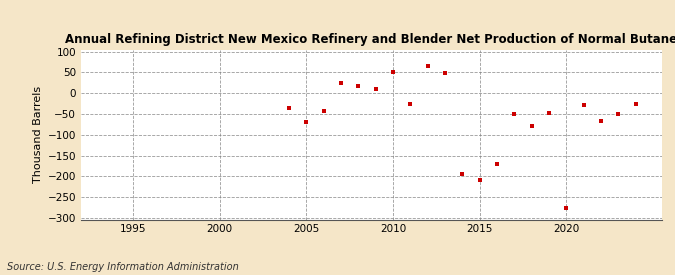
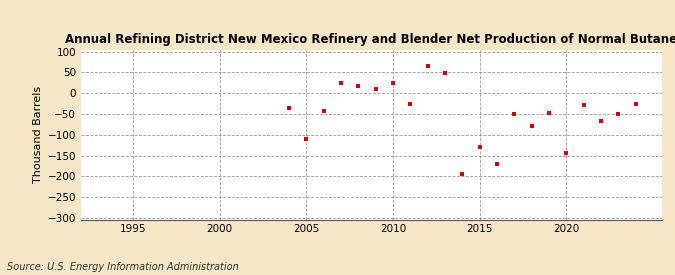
2005: -70 -> -110
2010: 50 -> 25
2015: -210 -> -130
2020: -275 -> -145
